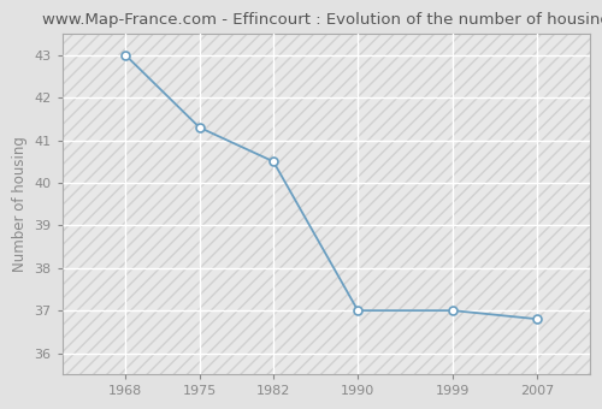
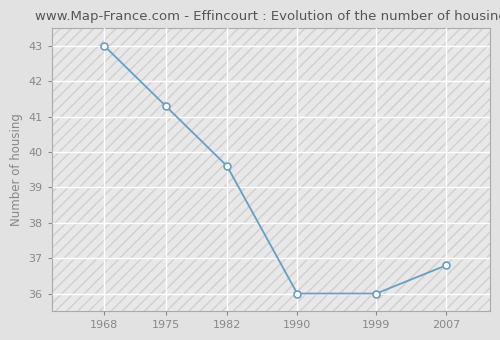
1982: 40.5 -> 39.6
1990: 37.0 -> 36.0
1999: 37.0 -> 36.0
